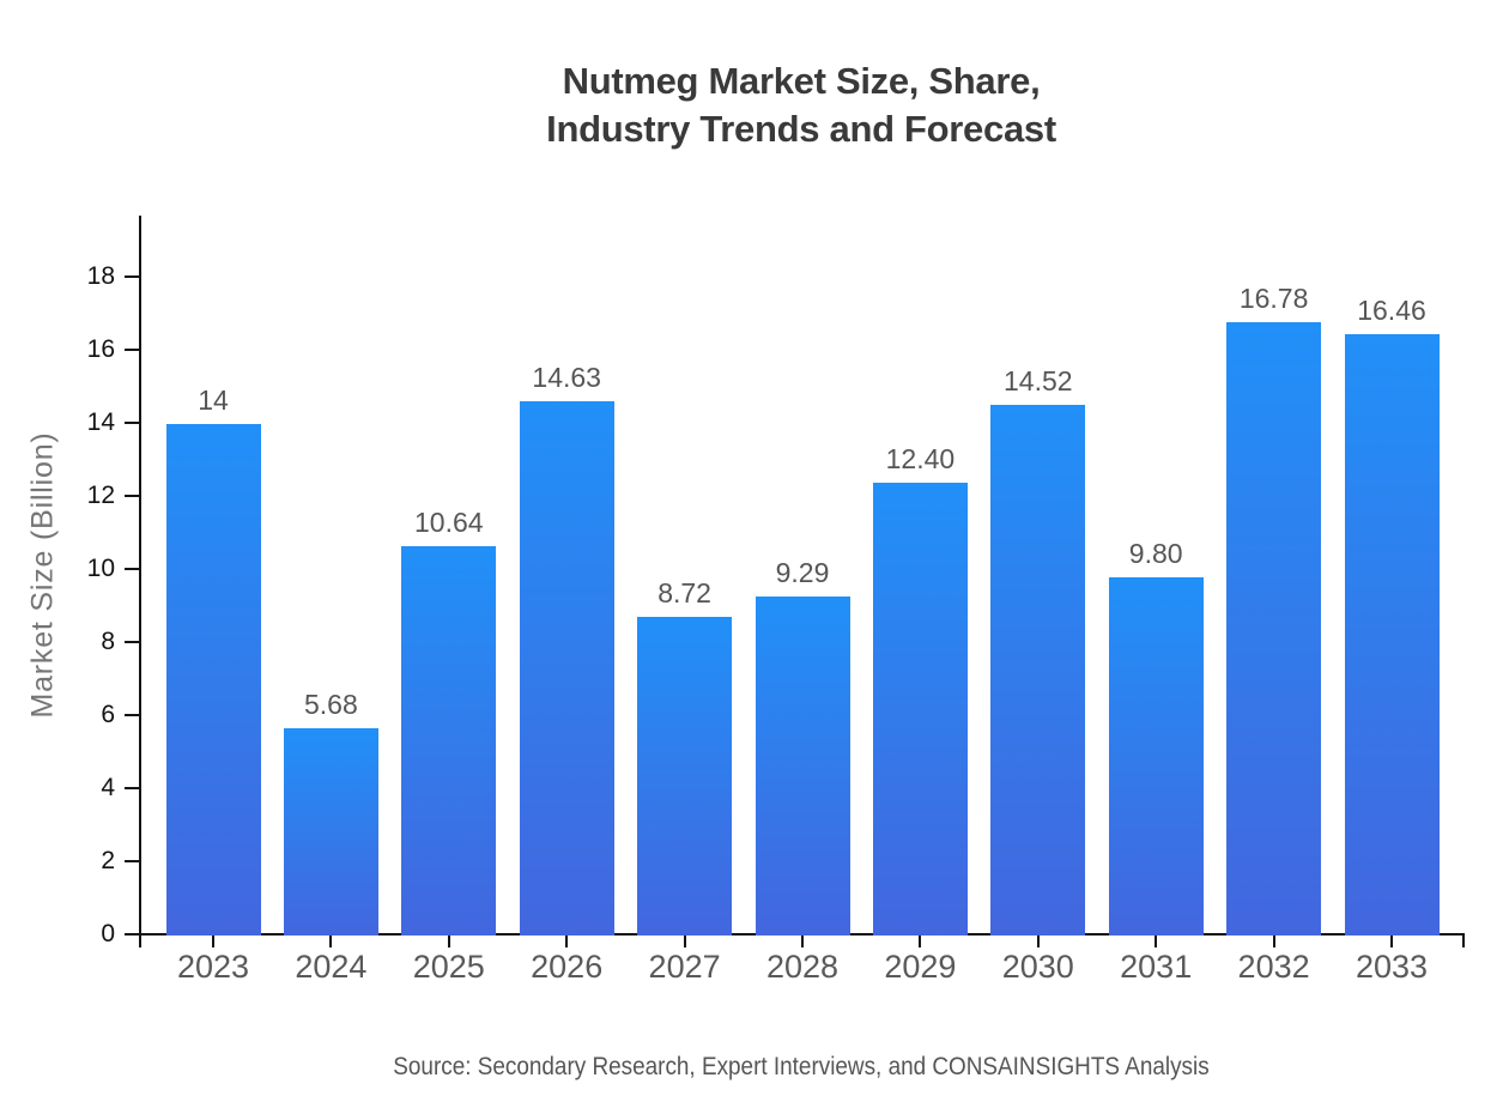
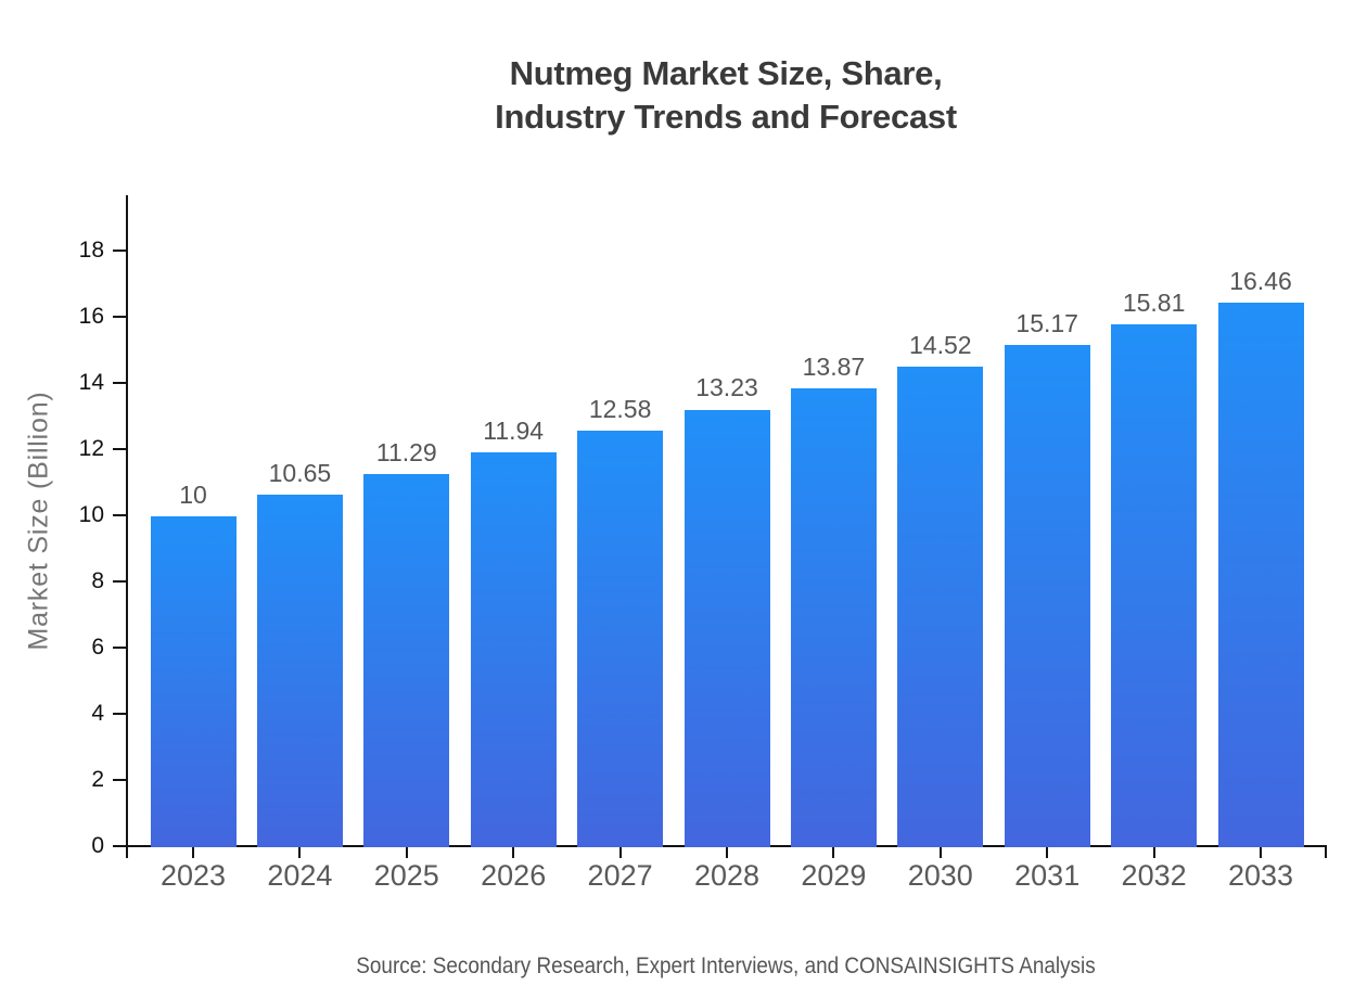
2023: 14 -> 10
2024: 5.68 -> 10.65
2025: 10.64 -> 11.29
2026: 14.63 -> 11.94
2027: 8.72 -> 12.58
2028: 9.29 -> 13.23
2029: 12.40 -> 13.87
2031: 9.80 -> 15.17
2032: 16.78 -> 15.81
